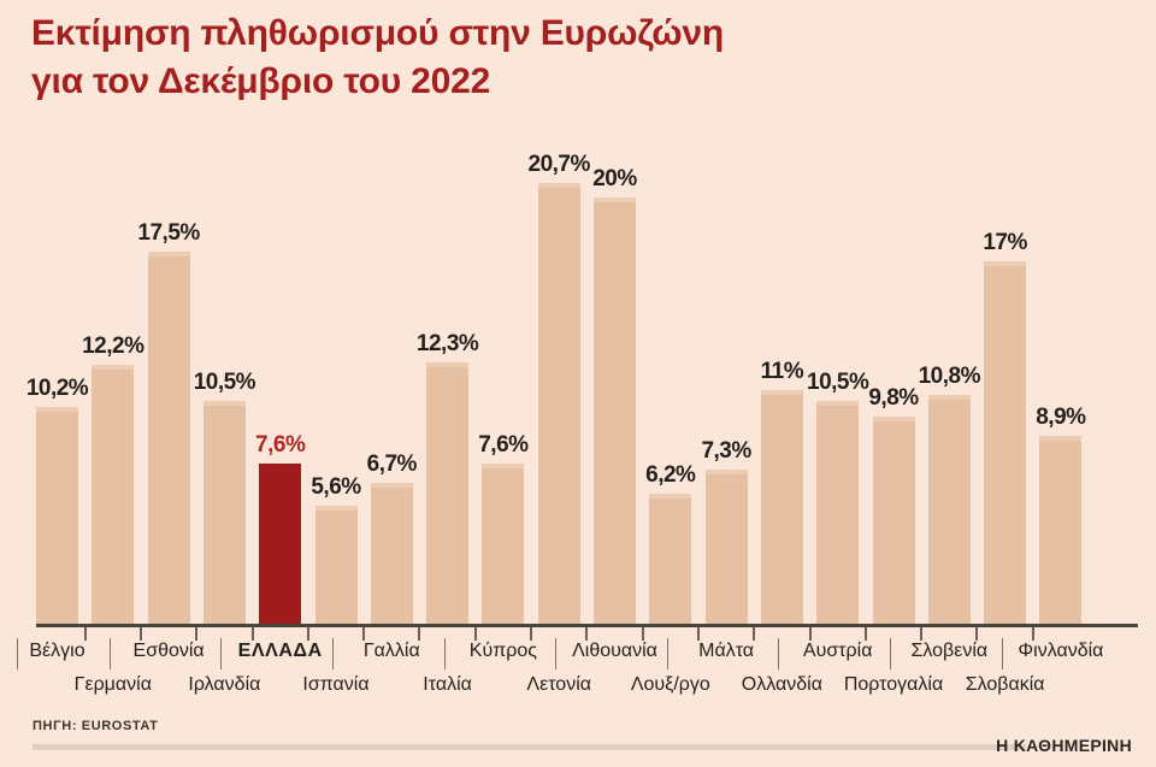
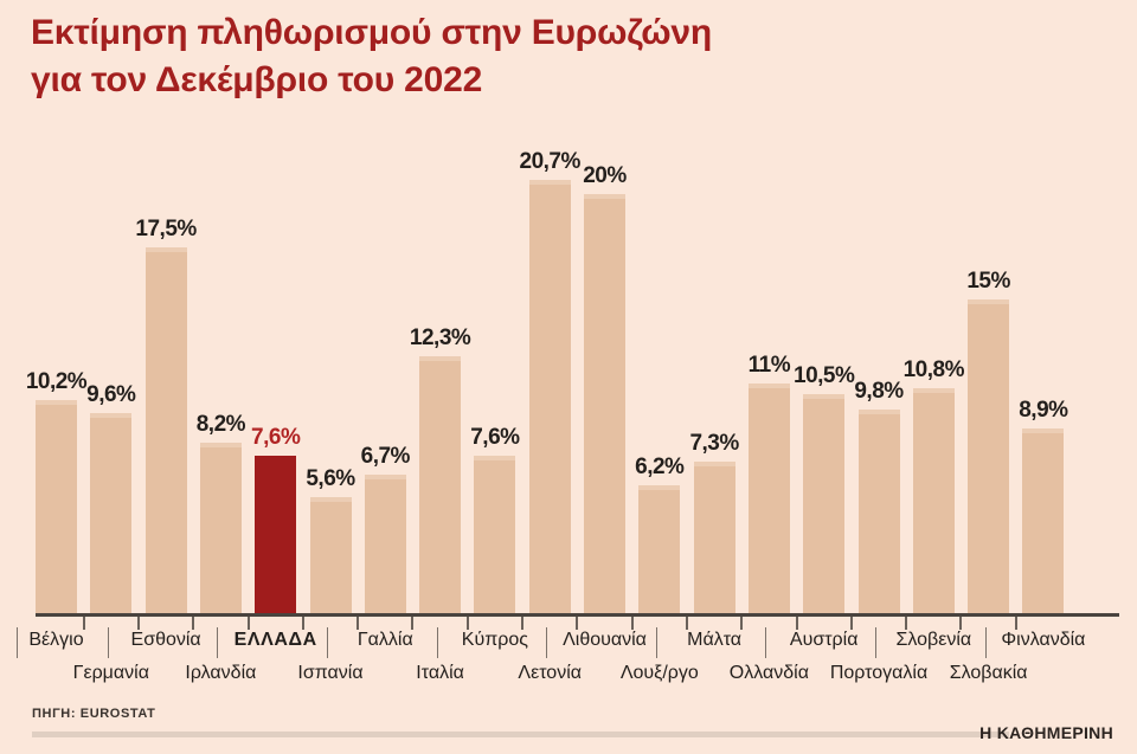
Γερμανία: 12,2% -> 9,6%
Ιρλανδία: 10,5% -> 8,2%
Σλοβακία: 17% -> 15%
